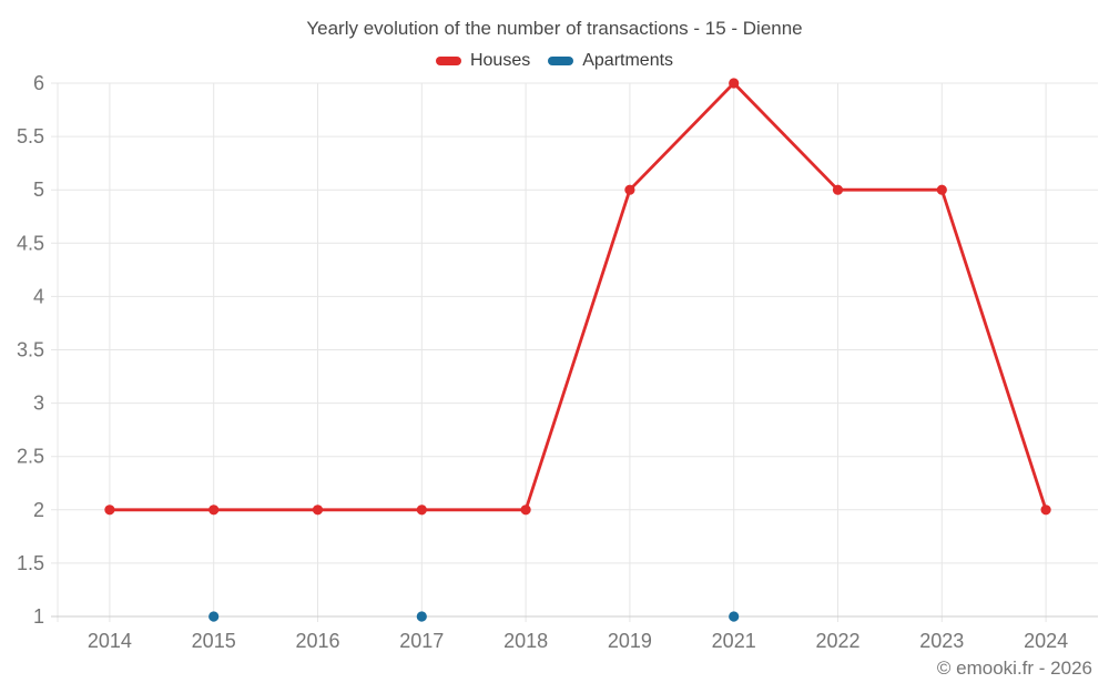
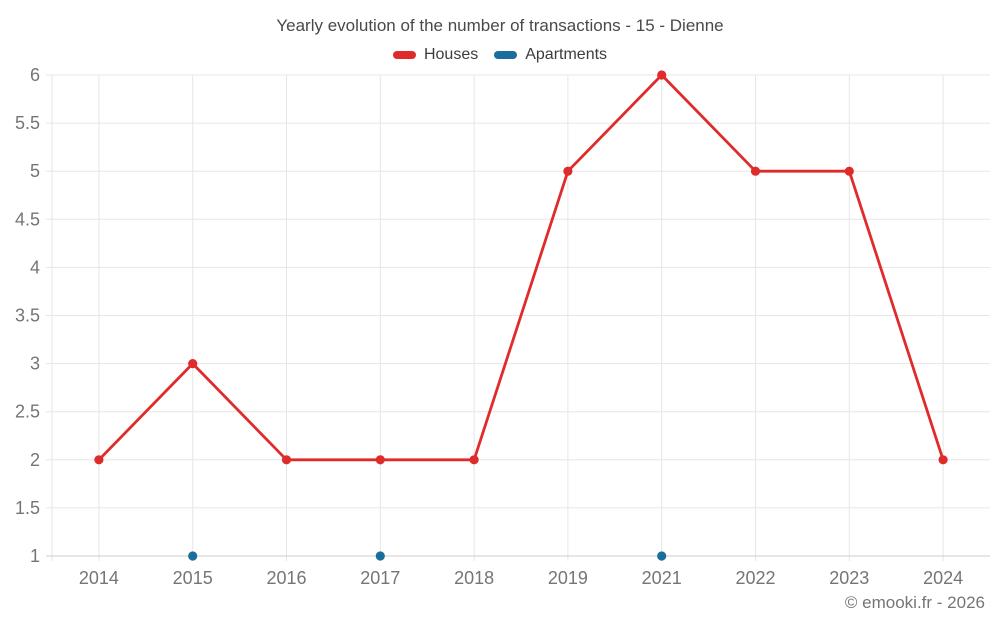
Houses/2015: 2 -> 3
